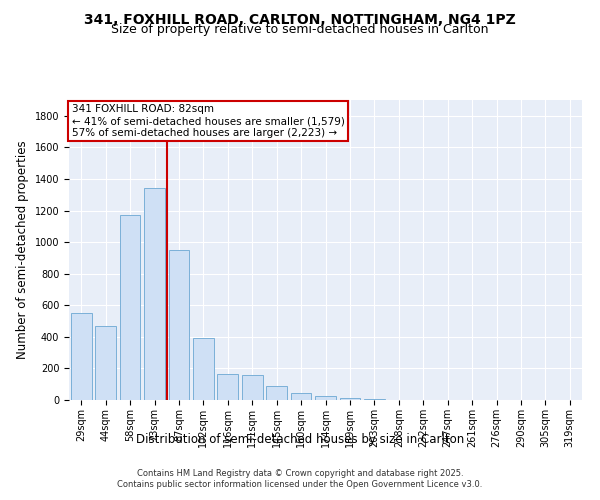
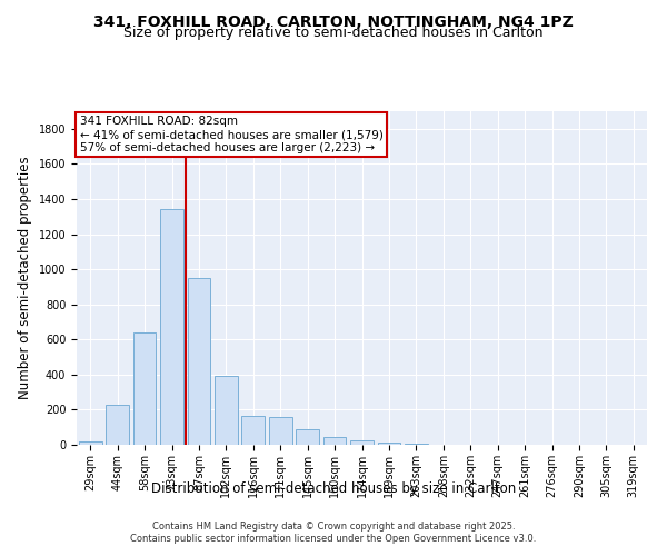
29sqm: 550 -> 20
44sqm: 470 -> 230
58sqm: 1170 -> 640
